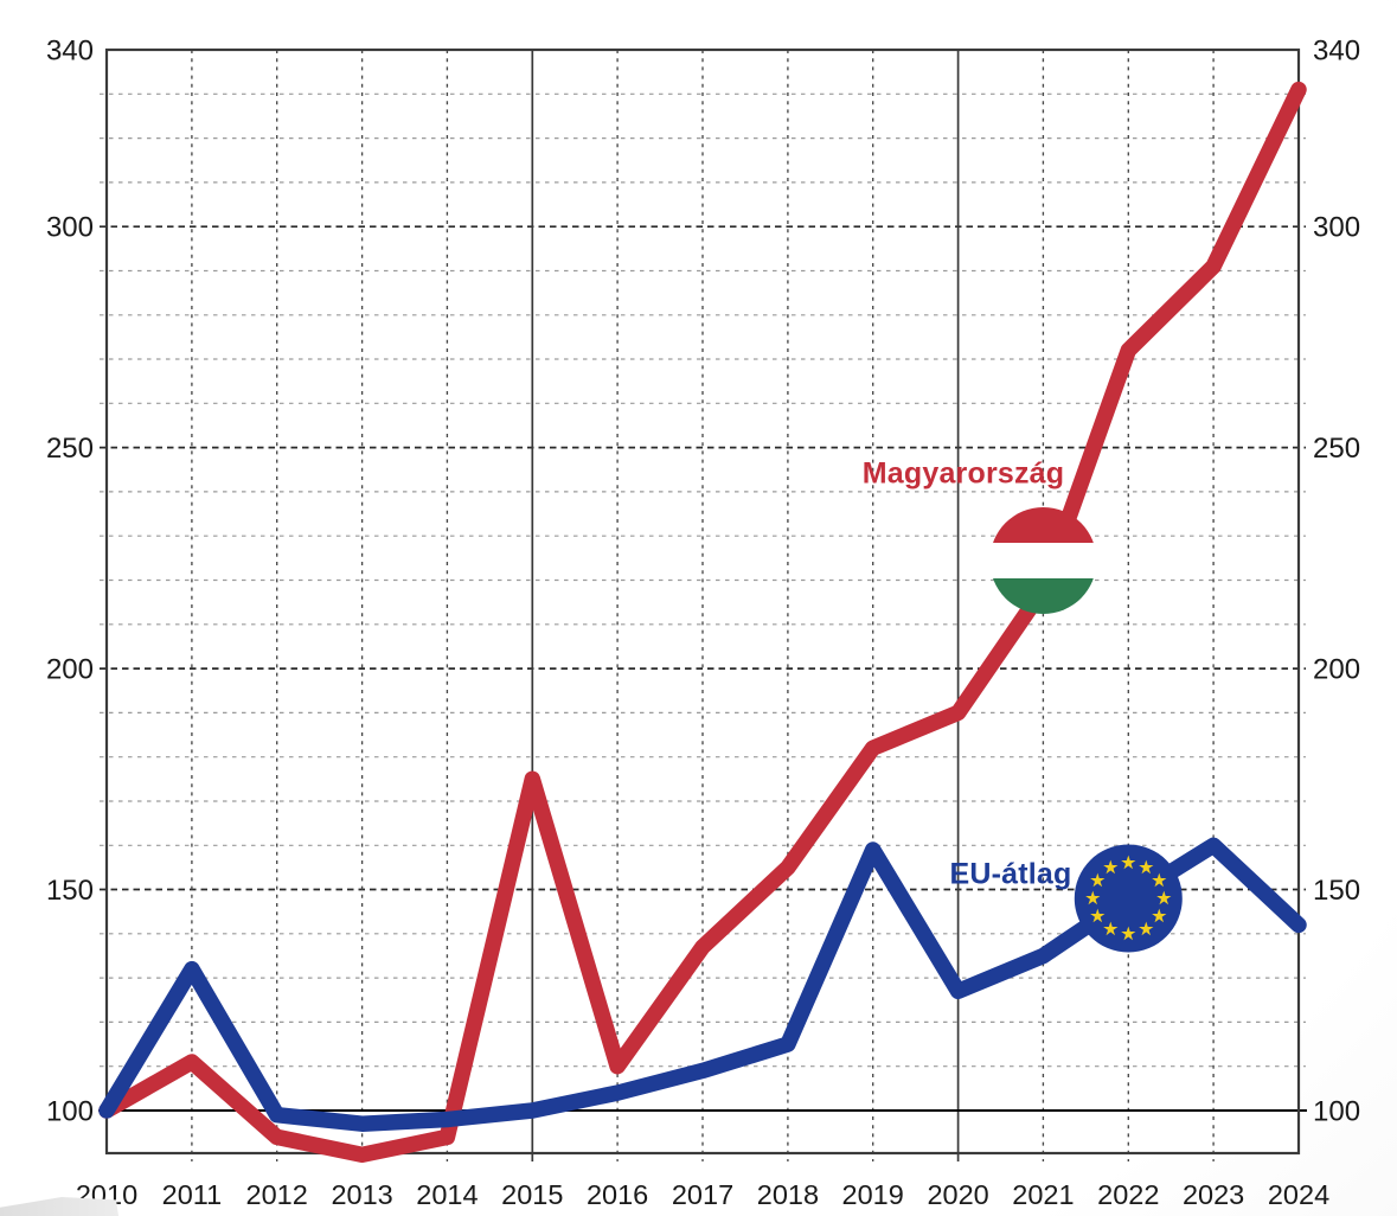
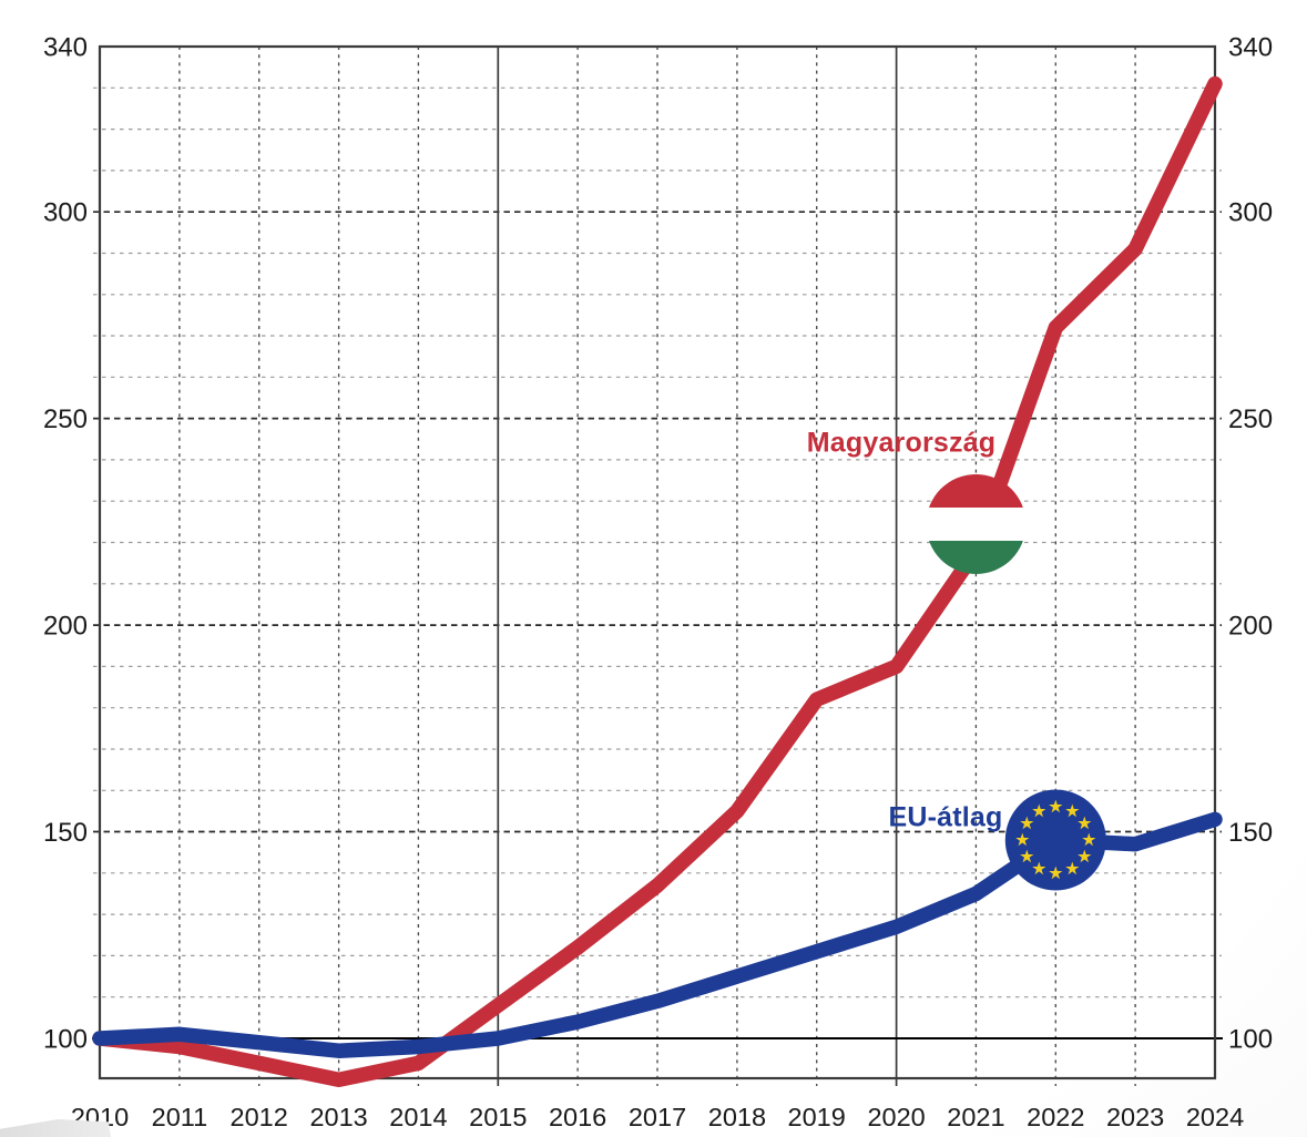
Magyarország/2011: 111 -> 98
EU-átlag/2011: 132 -> 101
Magyarország/2015: 175 -> 108
Magyarország/2016: 110 -> 122
EU-átlag/2019: 159 -> 121
EU-átlag/2023: 160 -> 147
EU-átlag/2024: 142 -> 153
